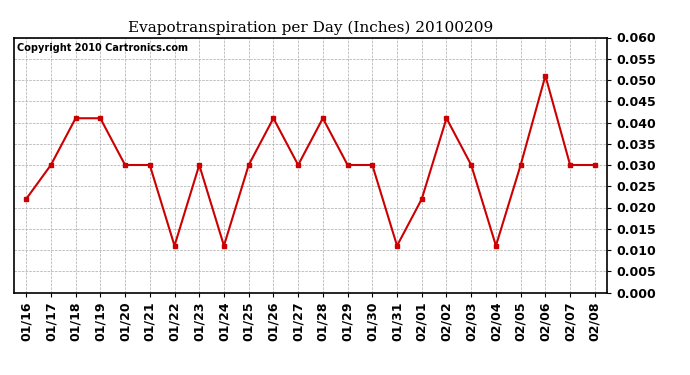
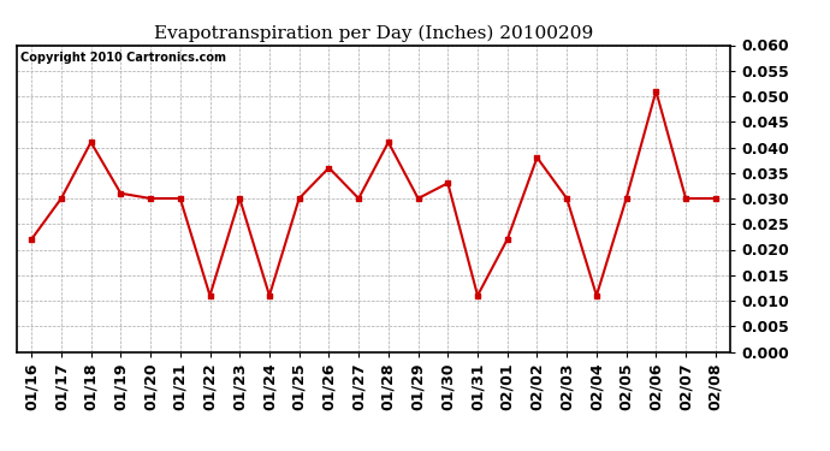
01/19: 0.041 -> 0.031
01/26: 0.041 -> 0.036
01/30: 0.030 -> 0.033
02/02: 0.041 -> 0.038
